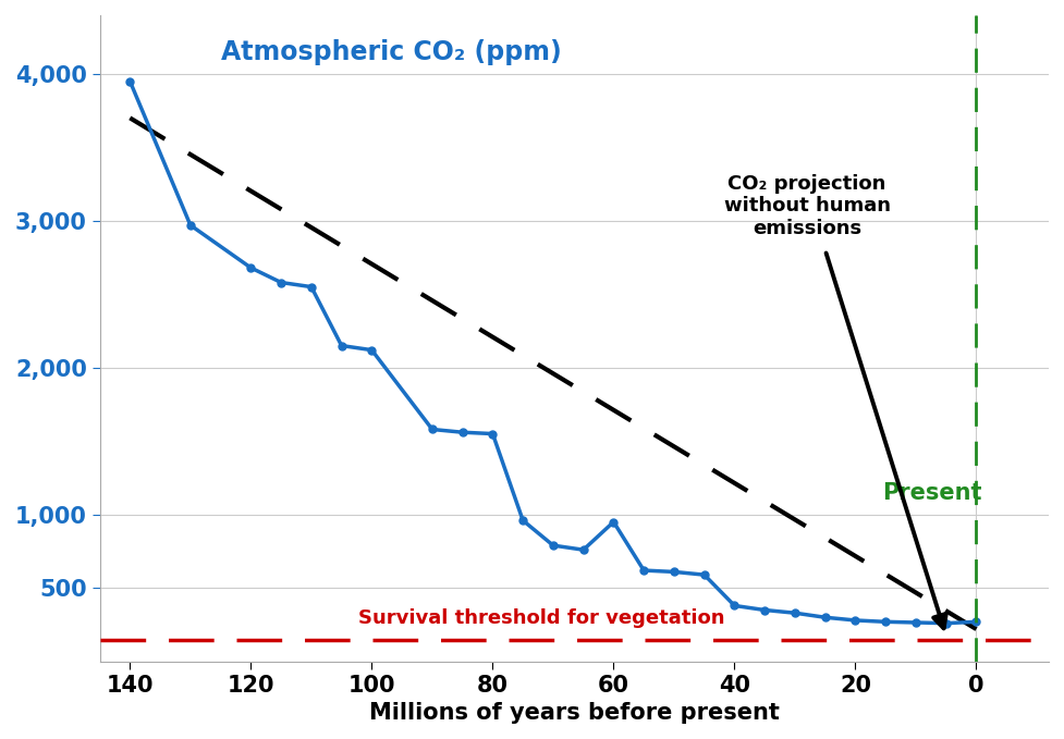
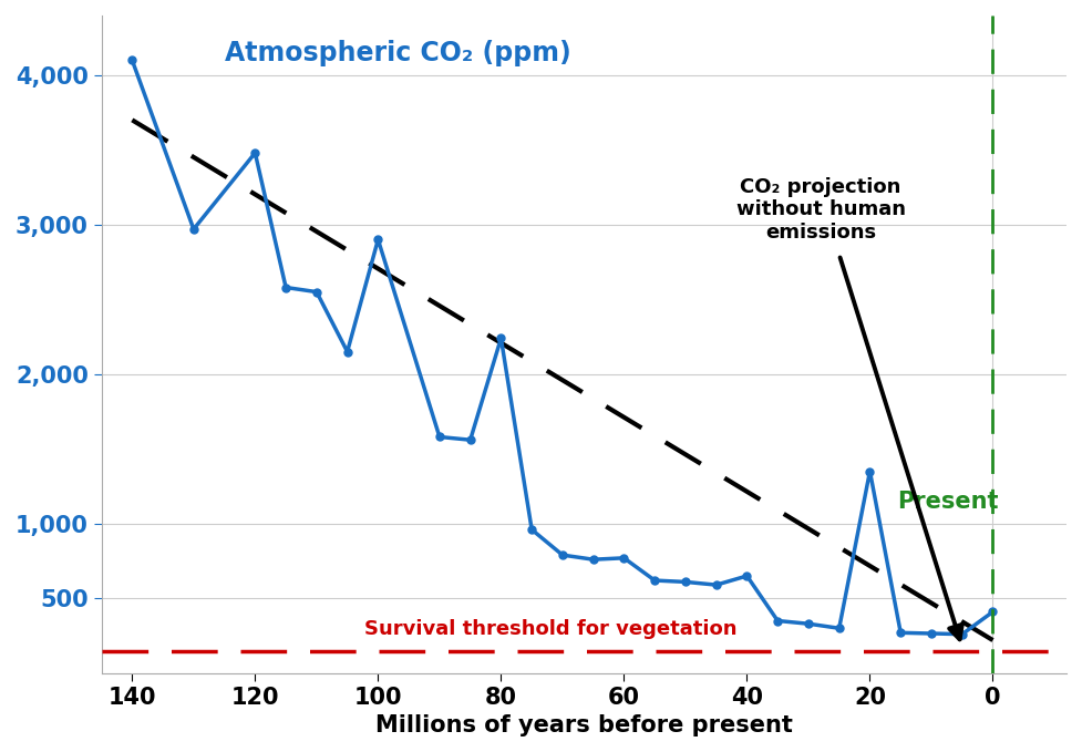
140: 3,950 -> 4,100
120: 2,680 -> 3,480
100: 2,120 -> 2,900
80: 1,550 -> 2,240
60: 950 -> 770
40: 380 -> 650
20: 280 -> 1,350
0: 270 -> 410
